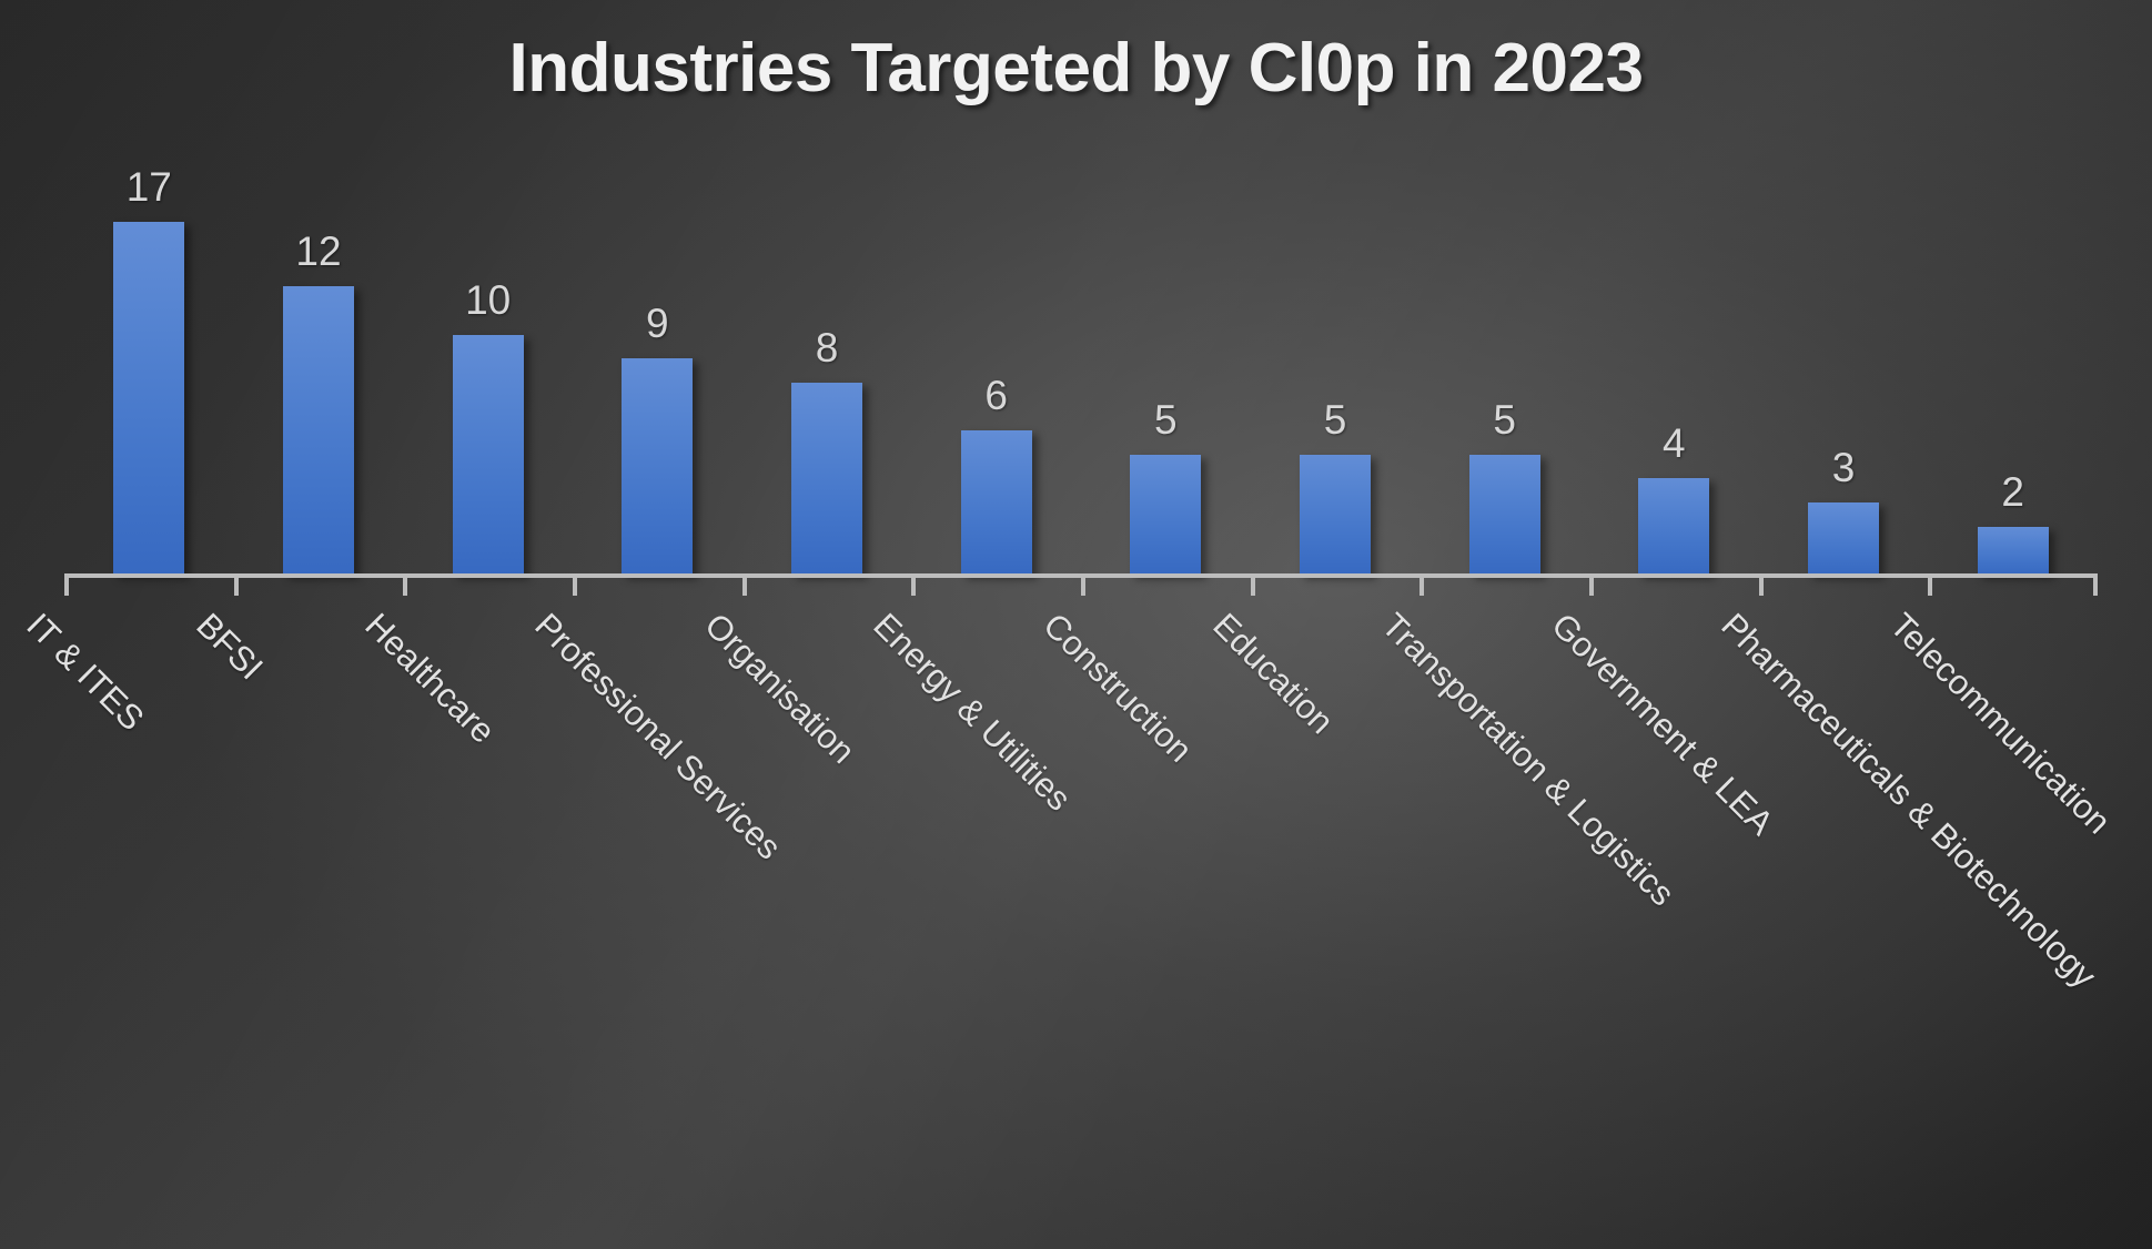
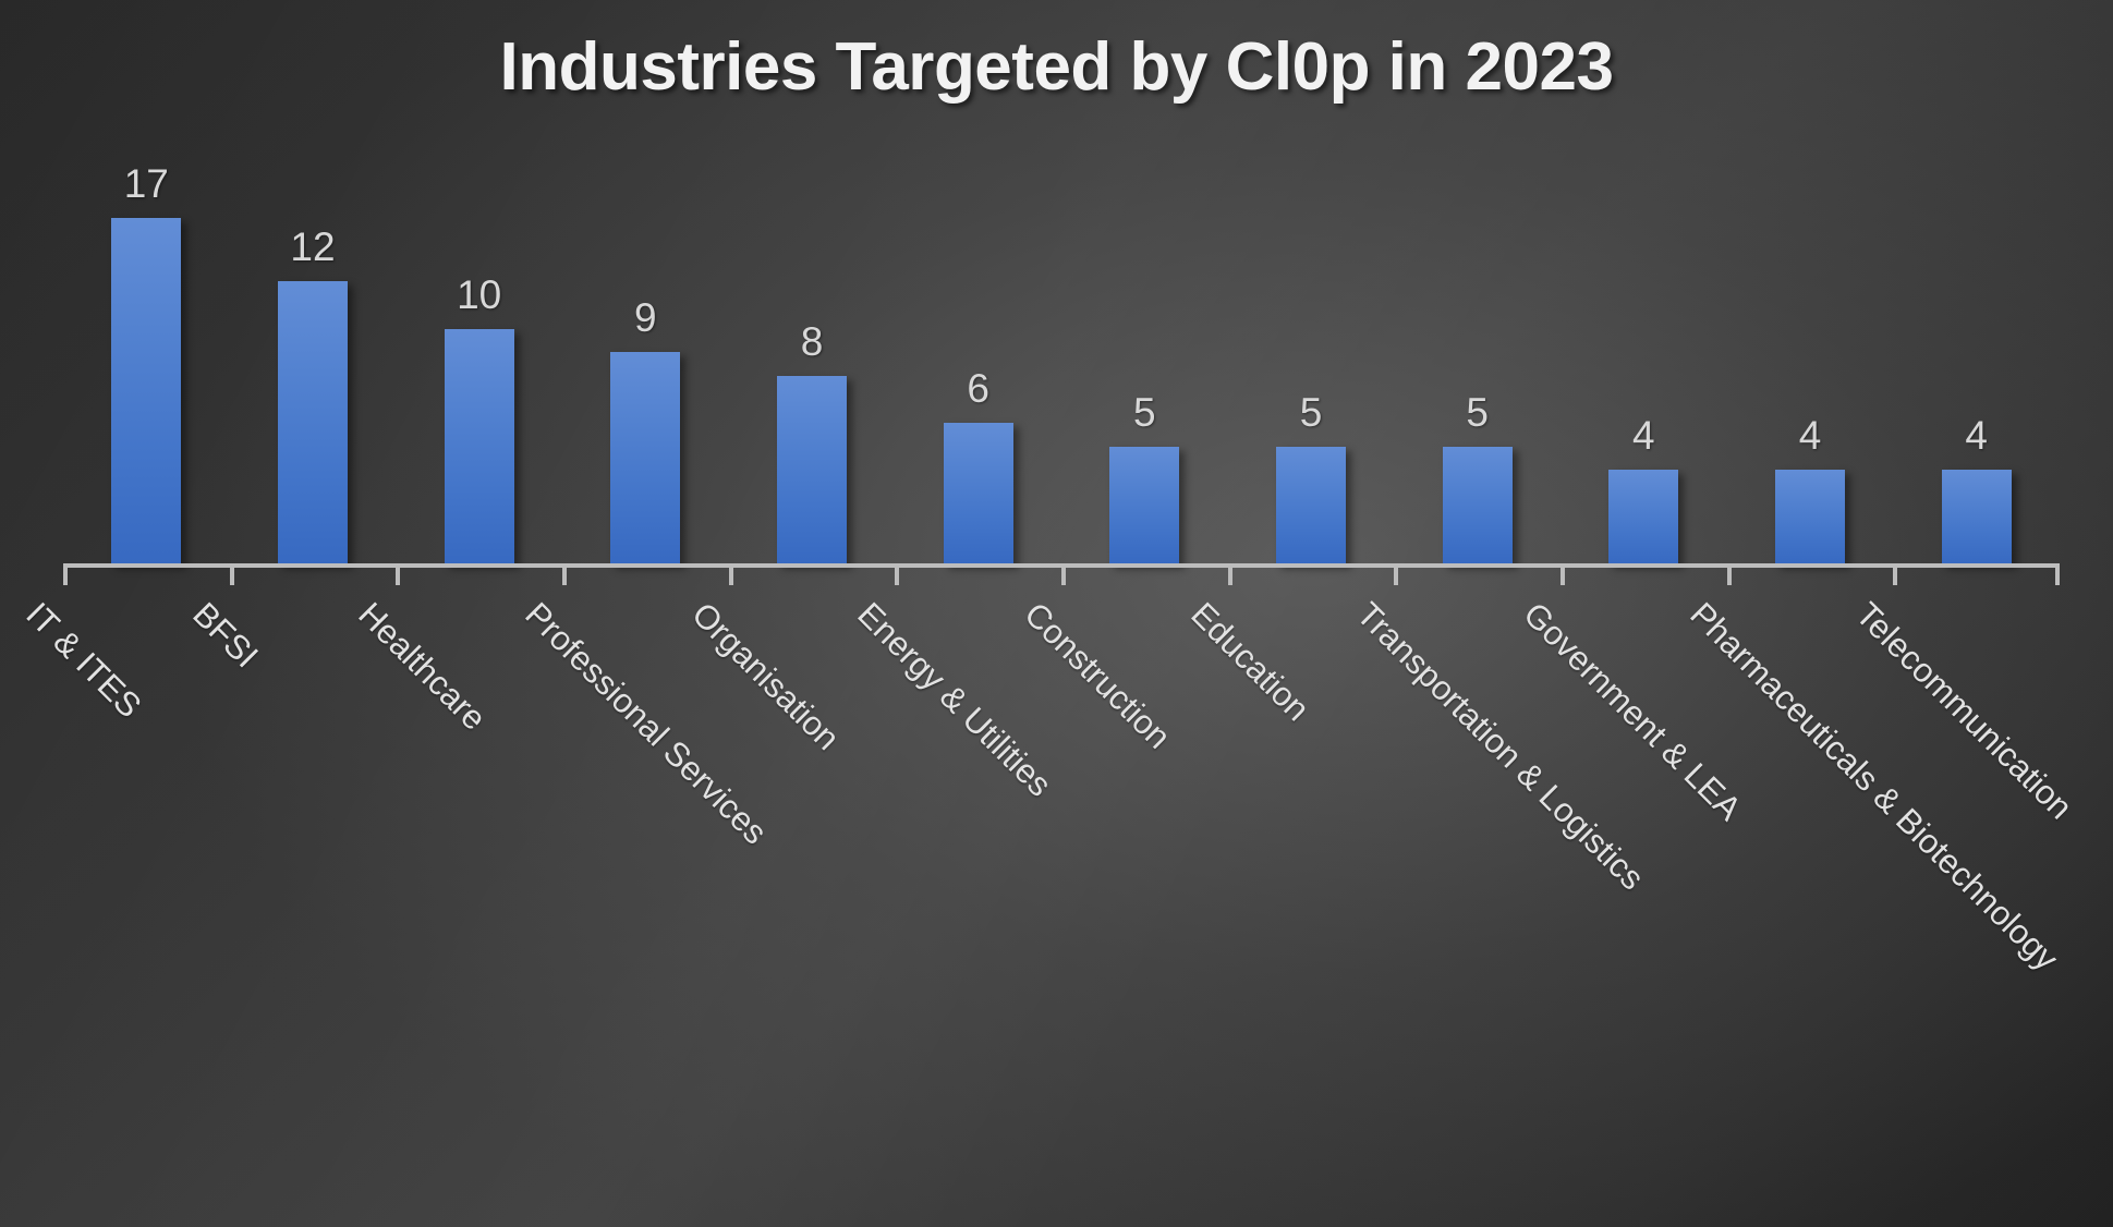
Pharmaceuticals & Biotechnology: 3 -> 4
Telecommunication: 2 -> 4
